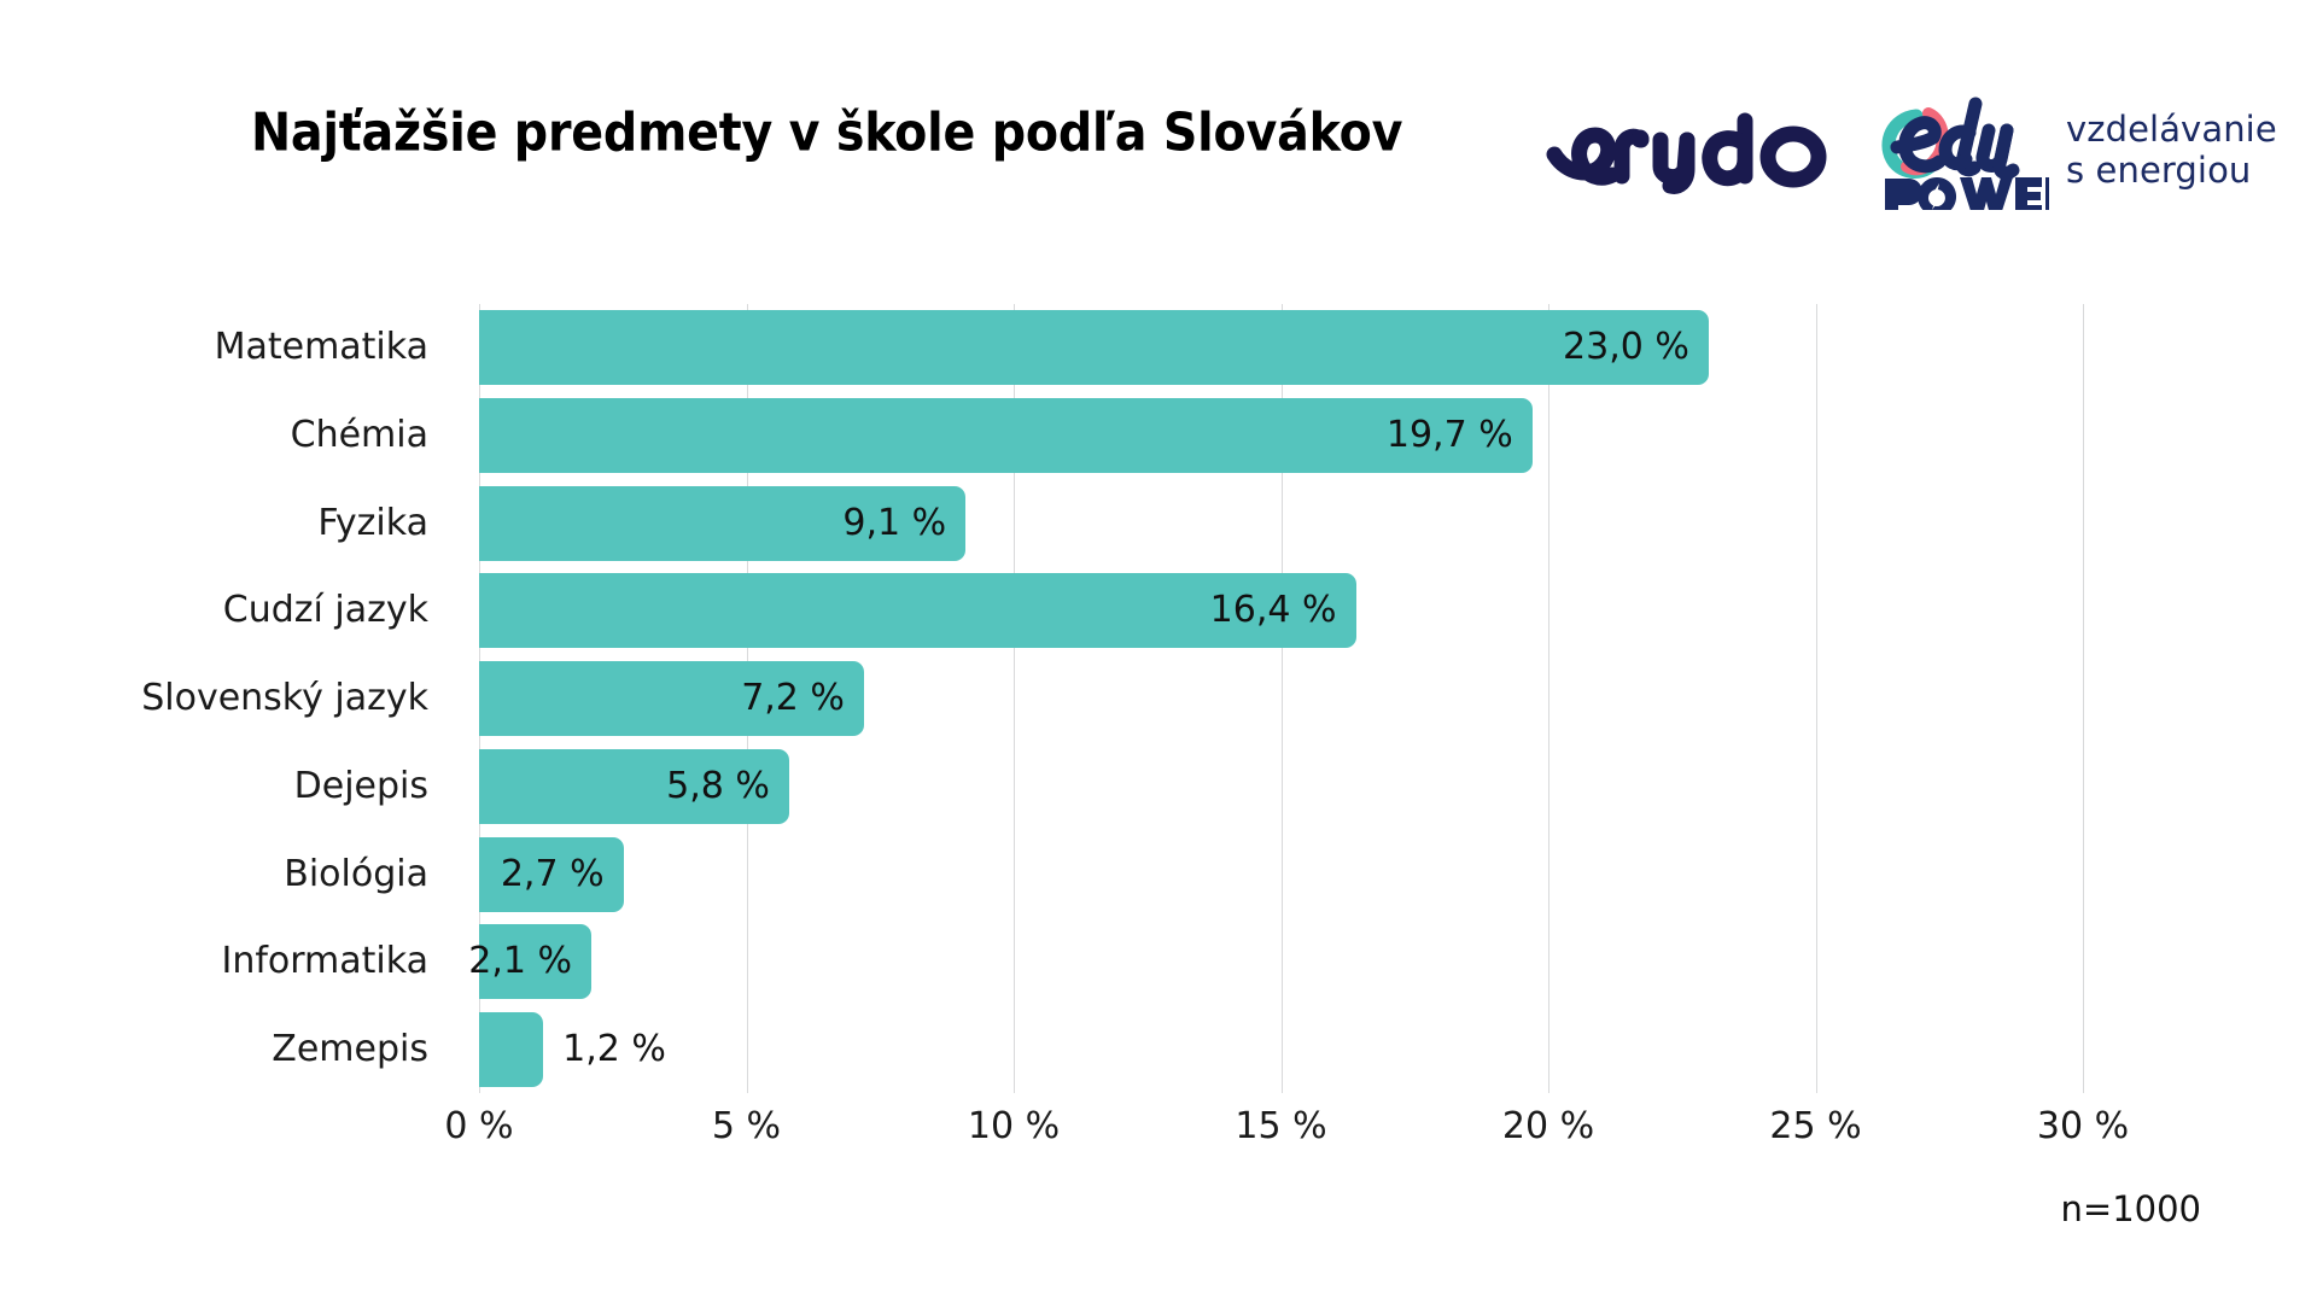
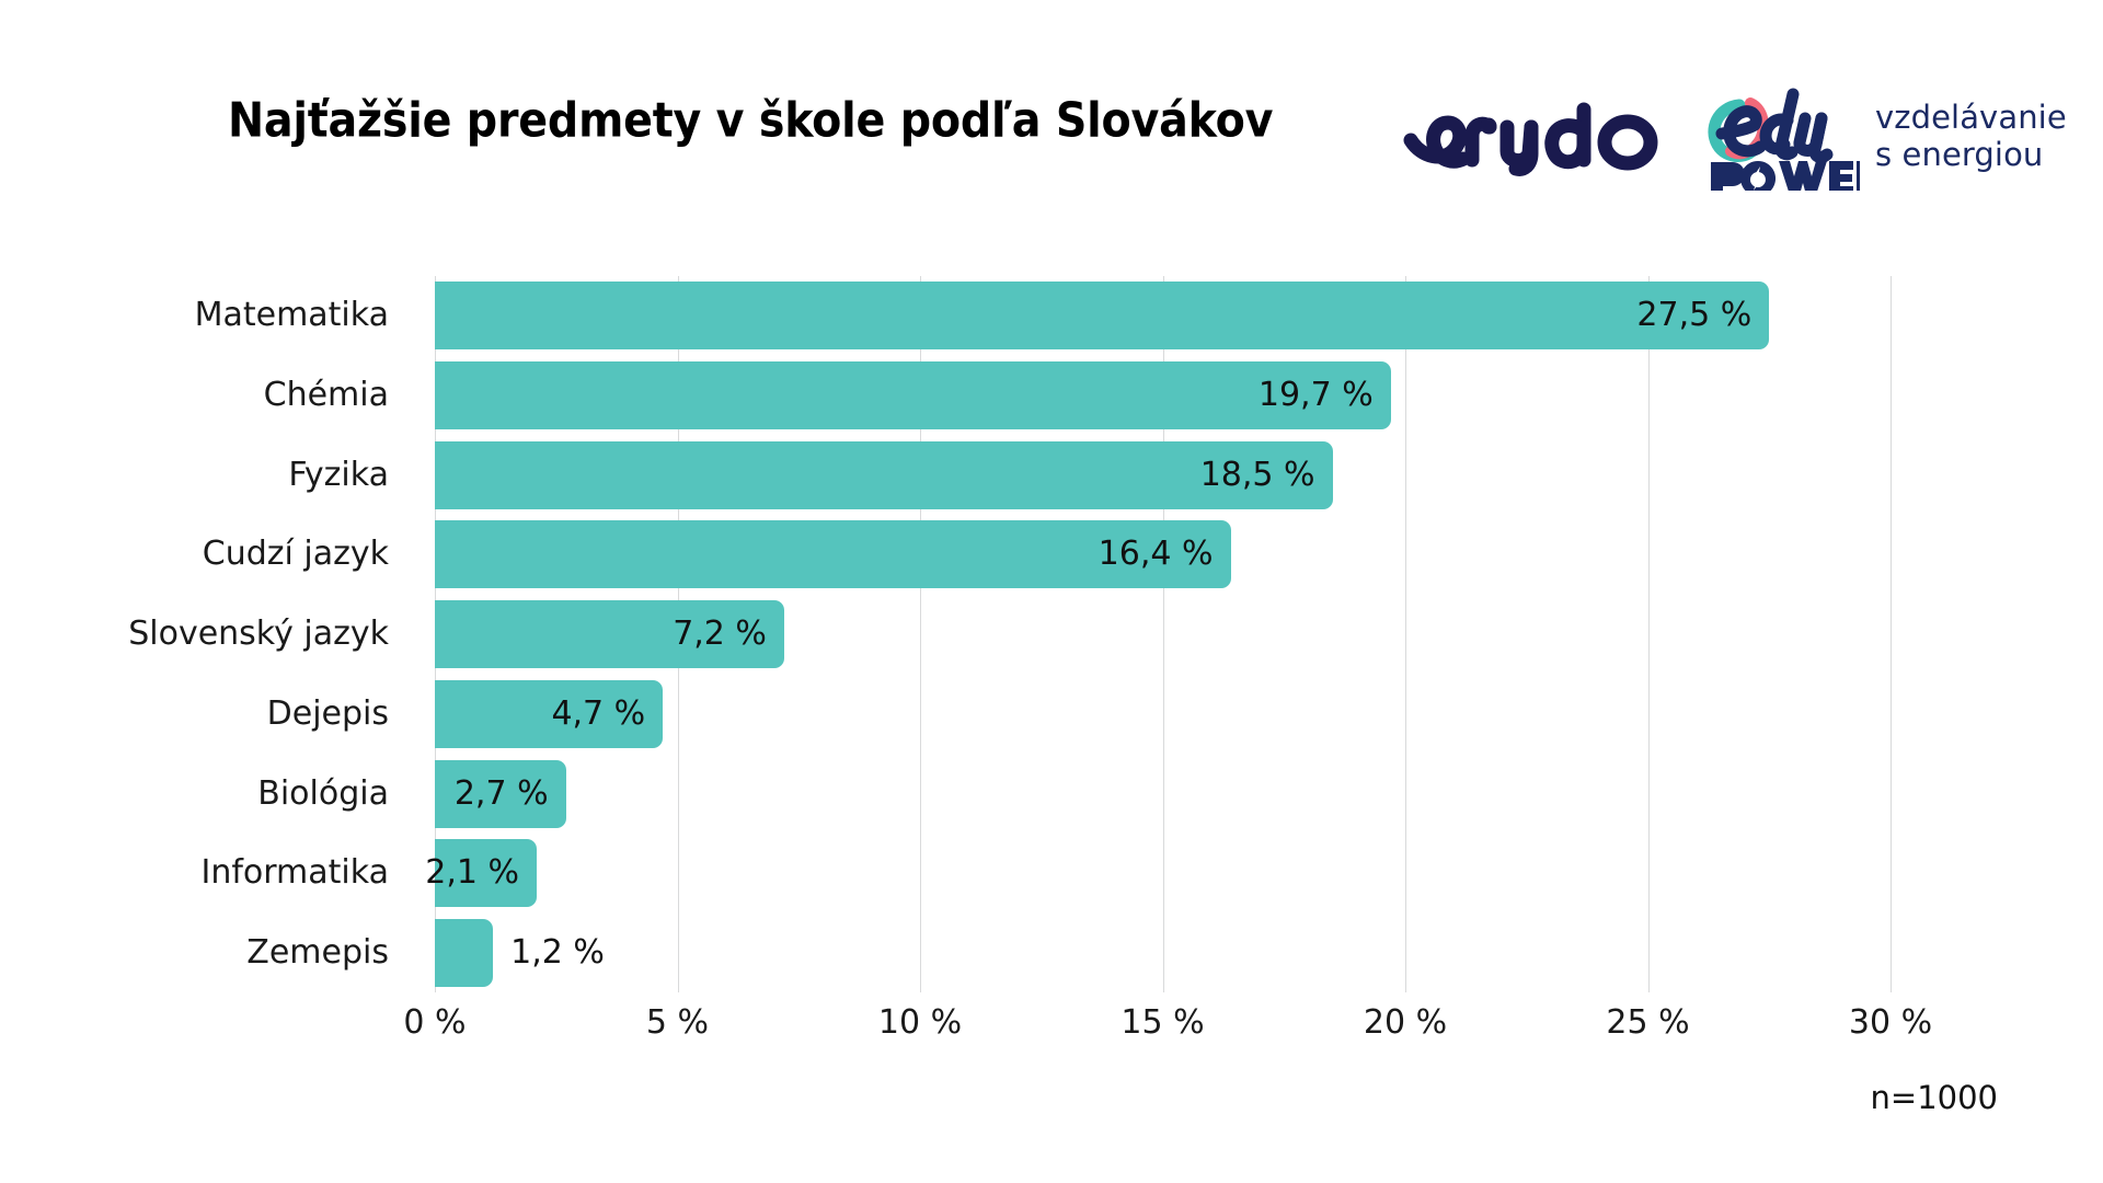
Matematika: 23,0 -> 27,5
Fyzika: 9,1 -> 18,5
Dejepis: 5,8 -> 4,7
